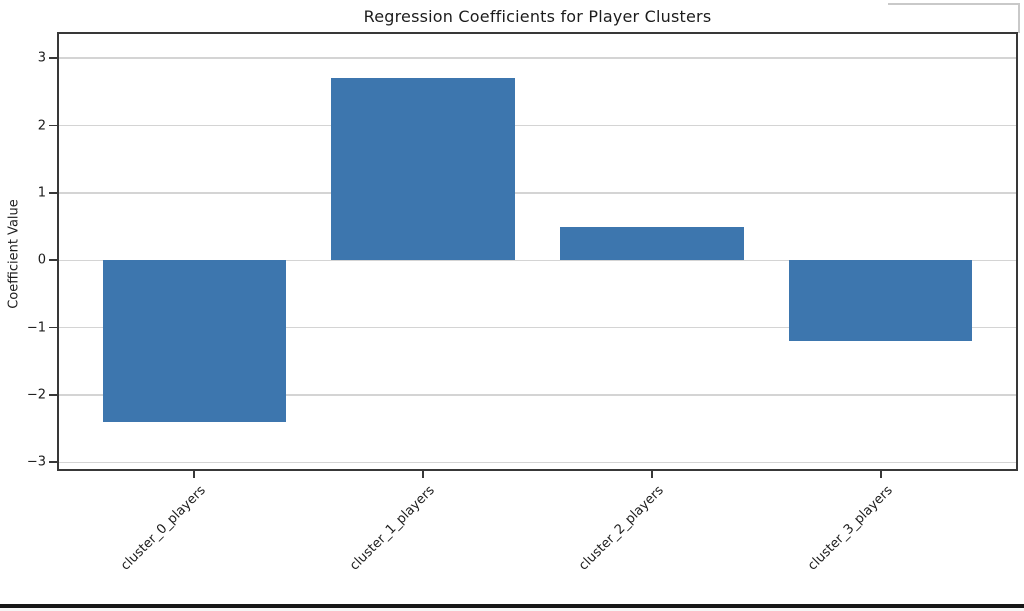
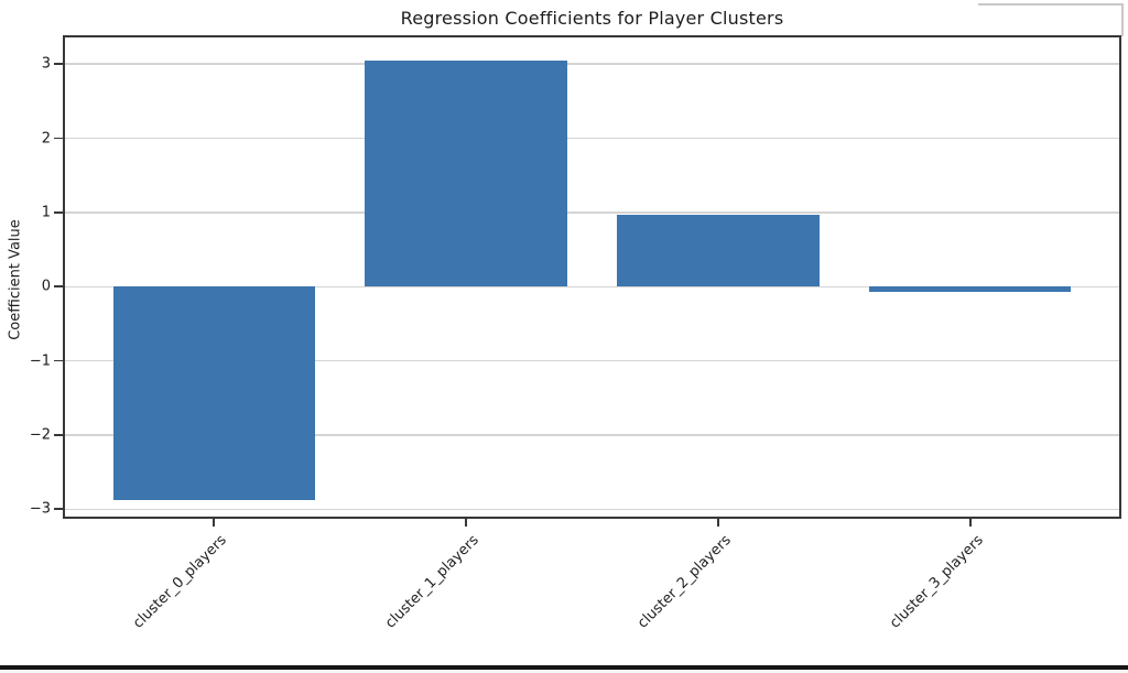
cluster_0_players: -2.4 -> -2.9
cluster_1_players: 2.7 -> 3.0
cluster_2_players: 0.5 -> 1.0
cluster_3_players: -1.2 -> -0.1
